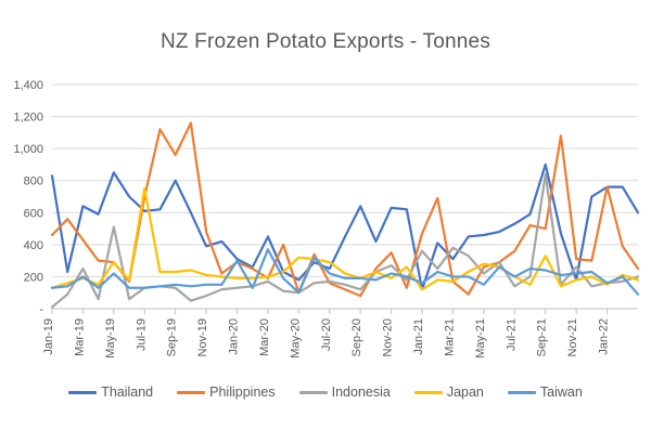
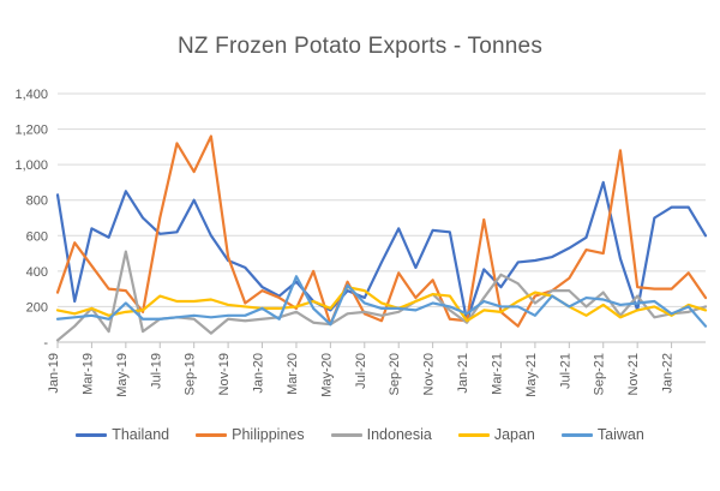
Philippines/Jan-19: 460 -> 280
Japan/Jan-19: 130 -> 180
Indonesia/Mar-19: 250 -> 190
Taiwan/Mar-19: 200 -> 150
Japan/May-19: 290 -> 170
Japan/Jul-19: 750 -> 260
Thailand/Nov-19: 390 -> 460
Indonesia/Nov-19: 80 -> 130
Taiwan/Jan-20: 300 -> 190
Thailand/Mar-20: 450 -> 340
Japan/May-20: 320 -> 190
Philippines/Sep-20: 80 -> 390
Indonesia/Sep-20: 120 -> 170
Japan/Nov-20: 190 -> 270
Philippines/Jan-21: 470 -> 120
Indonesia/Jan-21: 360 -> 110
Indonesia/Jul-21: 140 -> 290
Indonesia/Sep-21: 840 -> 280
Japan/Sep-21: 330 -> 210
Philippines/Jan-22: 760 -> 300
